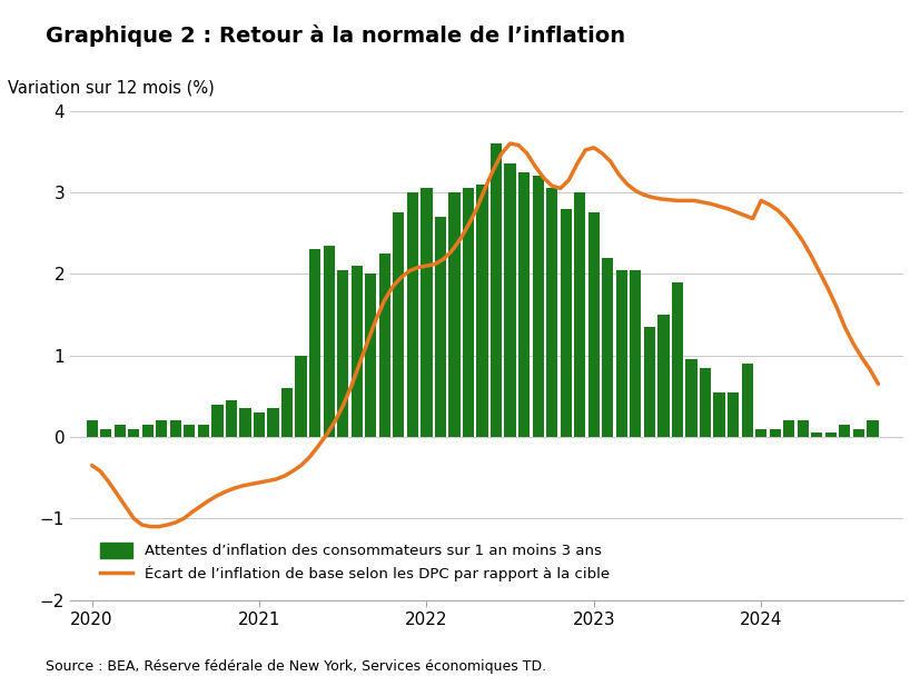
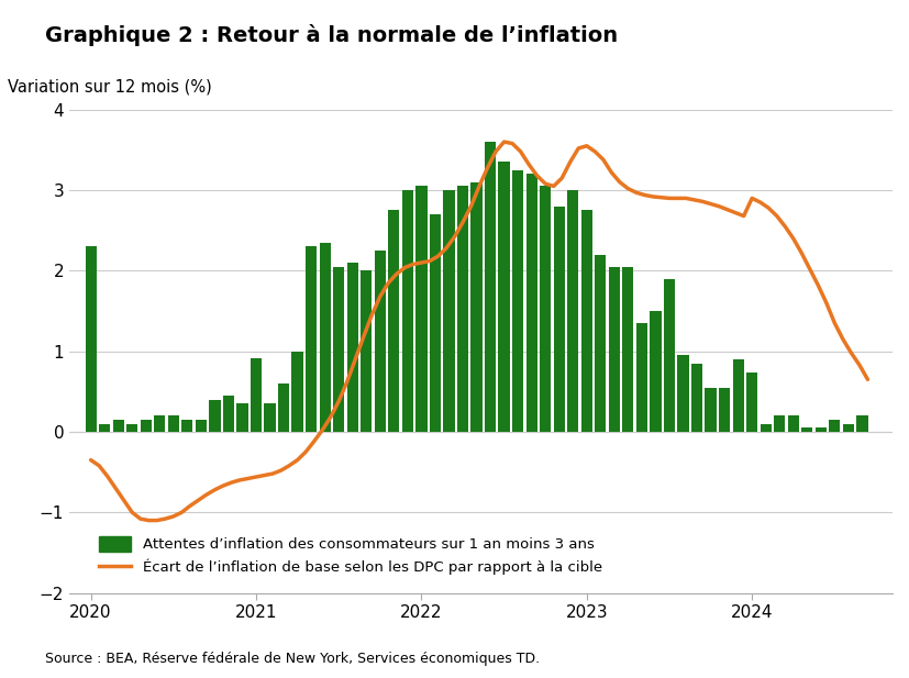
Attentes d’inflation des consommateurs sur 1 an moins 3 ans/2020: 0.20 -> 2.30
Attentes d’inflation des consommateurs sur 1 an moins 3 ans/2021: 0.30 -> 0.92
Attentes d’inflation des consommateurs sur 1 an moins 3 ans/2024: 0.10 -> 0.74
